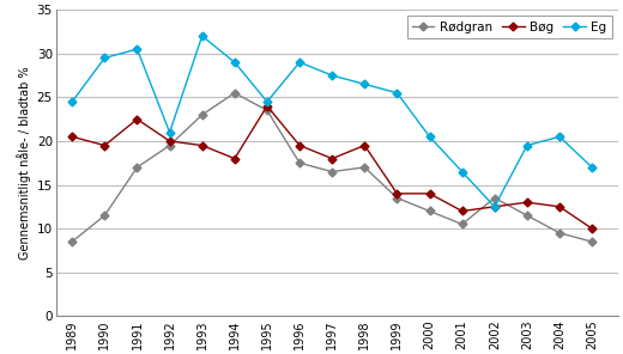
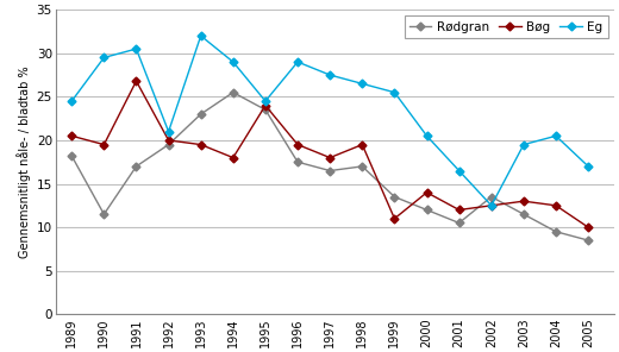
Rødgran/1989: 8.5 -> 18.2
Bøg/1991: 22.5 -> 26.8
Bøg/1999: 14.0 -> 11.0
